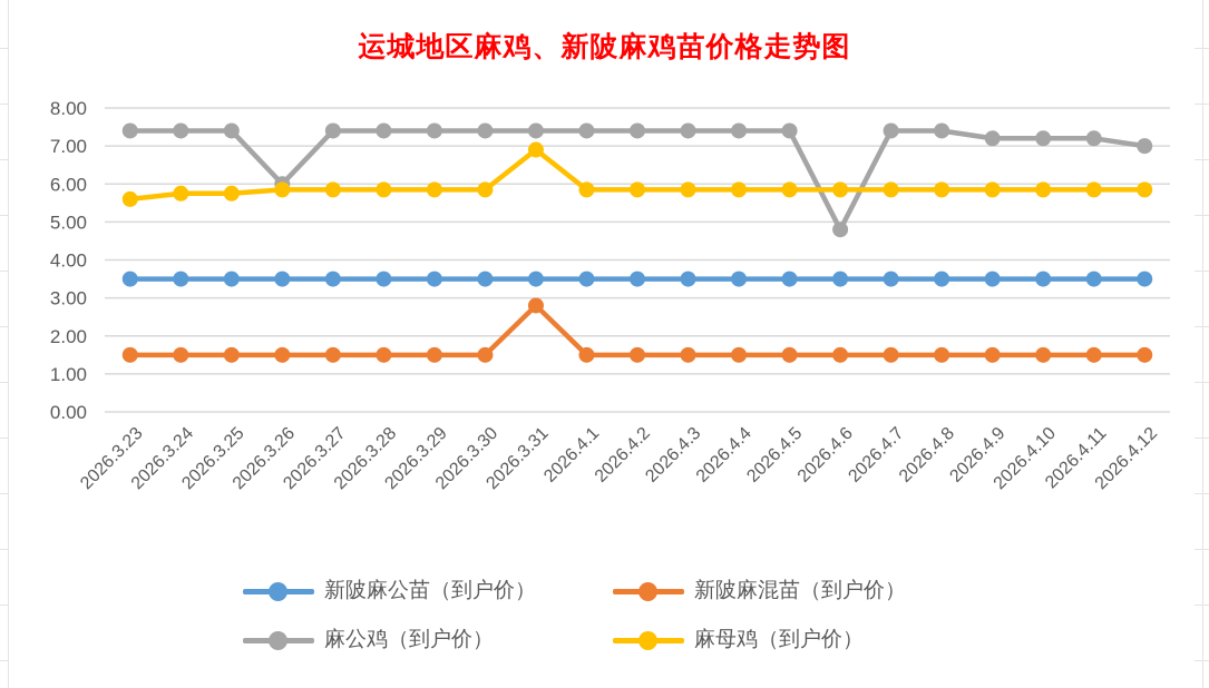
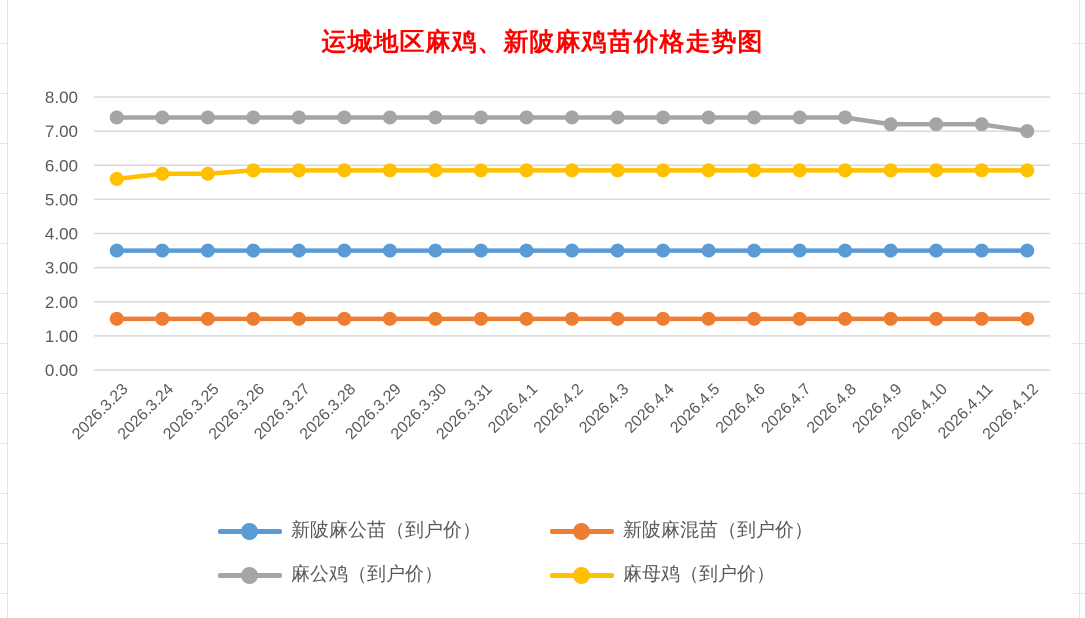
麻公鸡（到户价）/2026.3.26: 6.0 -> 7.4
新陂麻混苗（到户价）/2026.3.31: 2.8 -> 1.5
麻母鸡（到户价）/2026.3.31: 6.9 -> 5.8
麻公鸡（到户价）/2026.4.6: 4.8 -> 7.4
